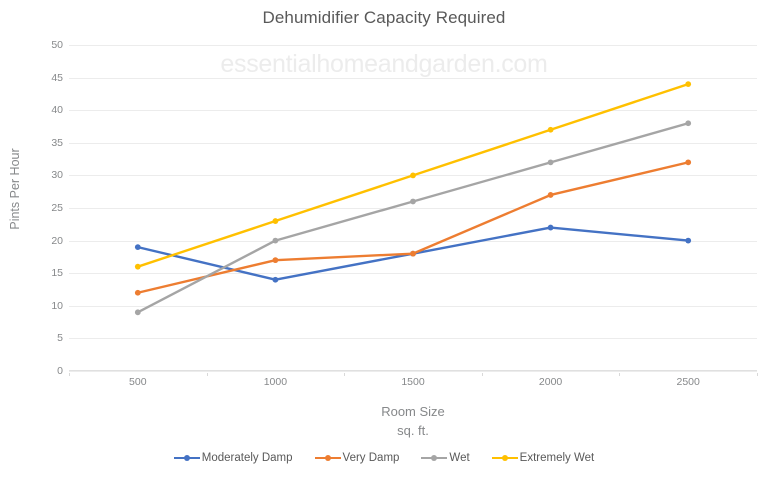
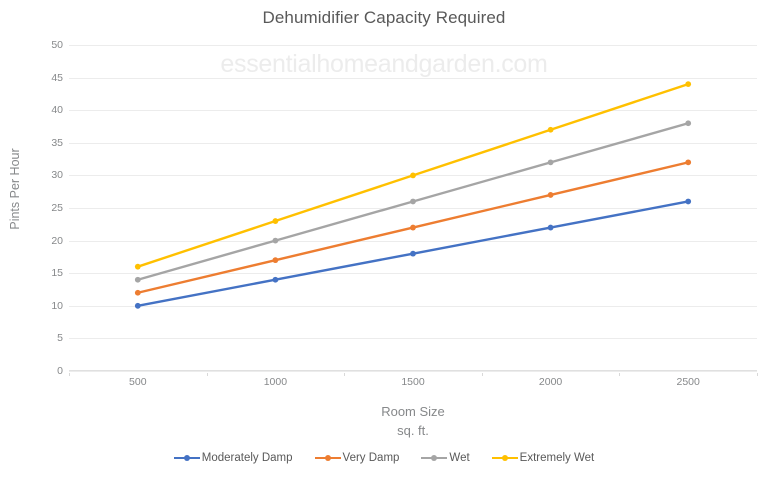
Moderately Damp/500: 19 -> 10
Wet/500: 9 -> 14
Very Damp/1500: 18 -> 22
Moderately Damp/2500: 20 -> 26
